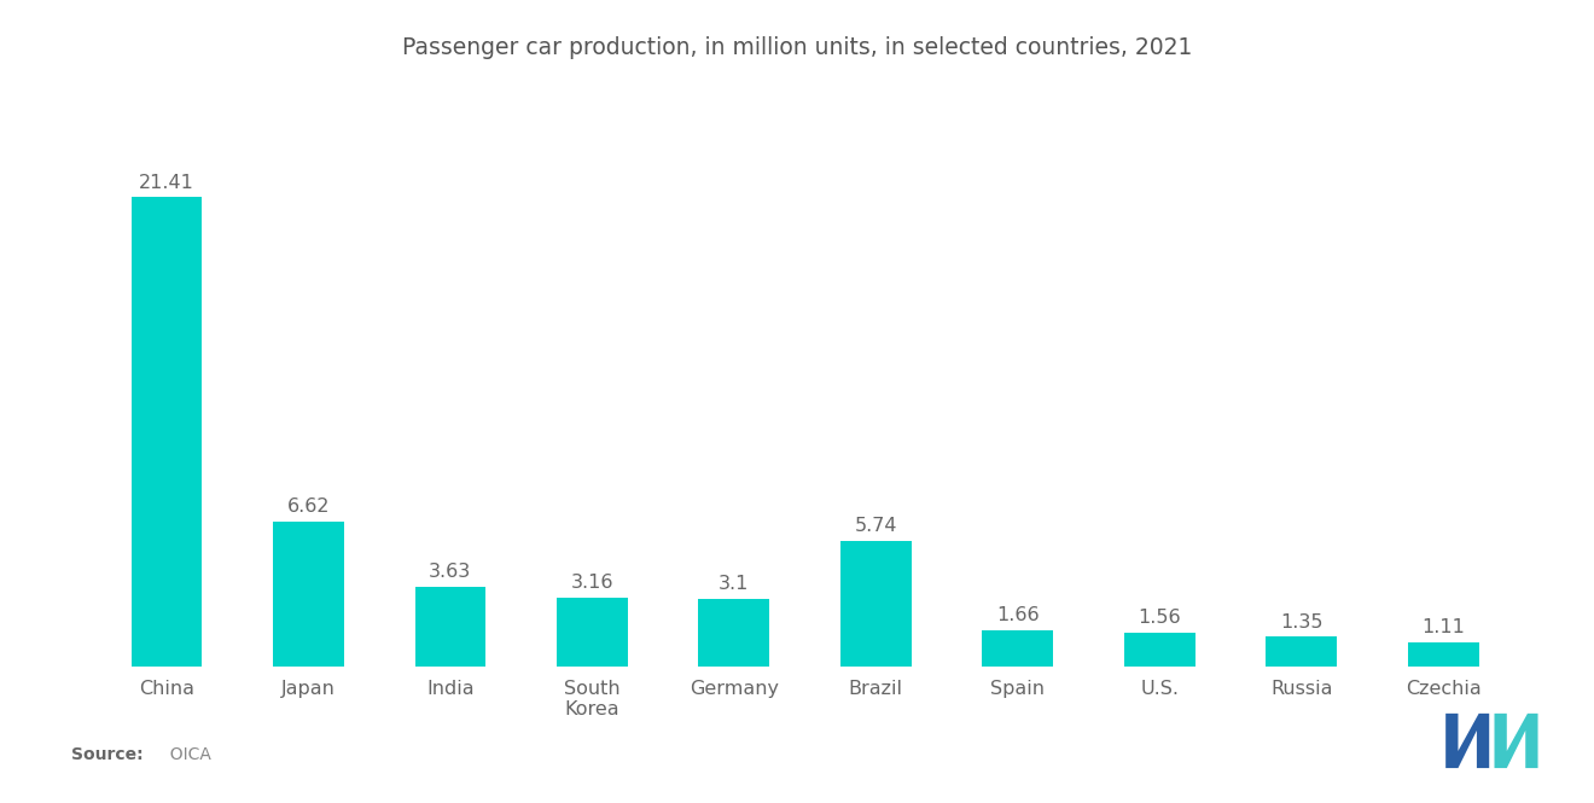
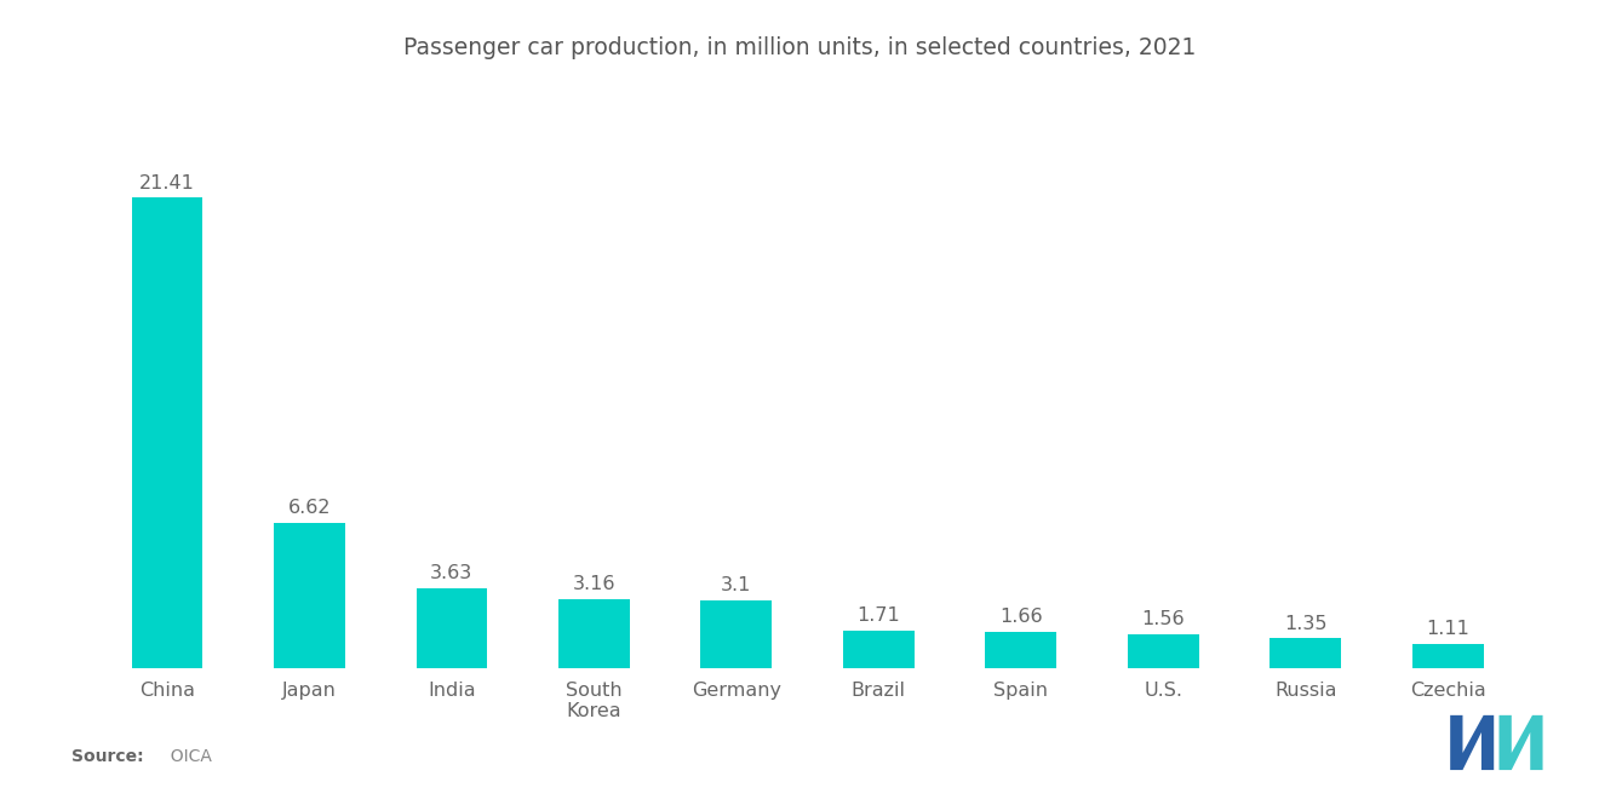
Brazil: 5.74 -> 1.71
